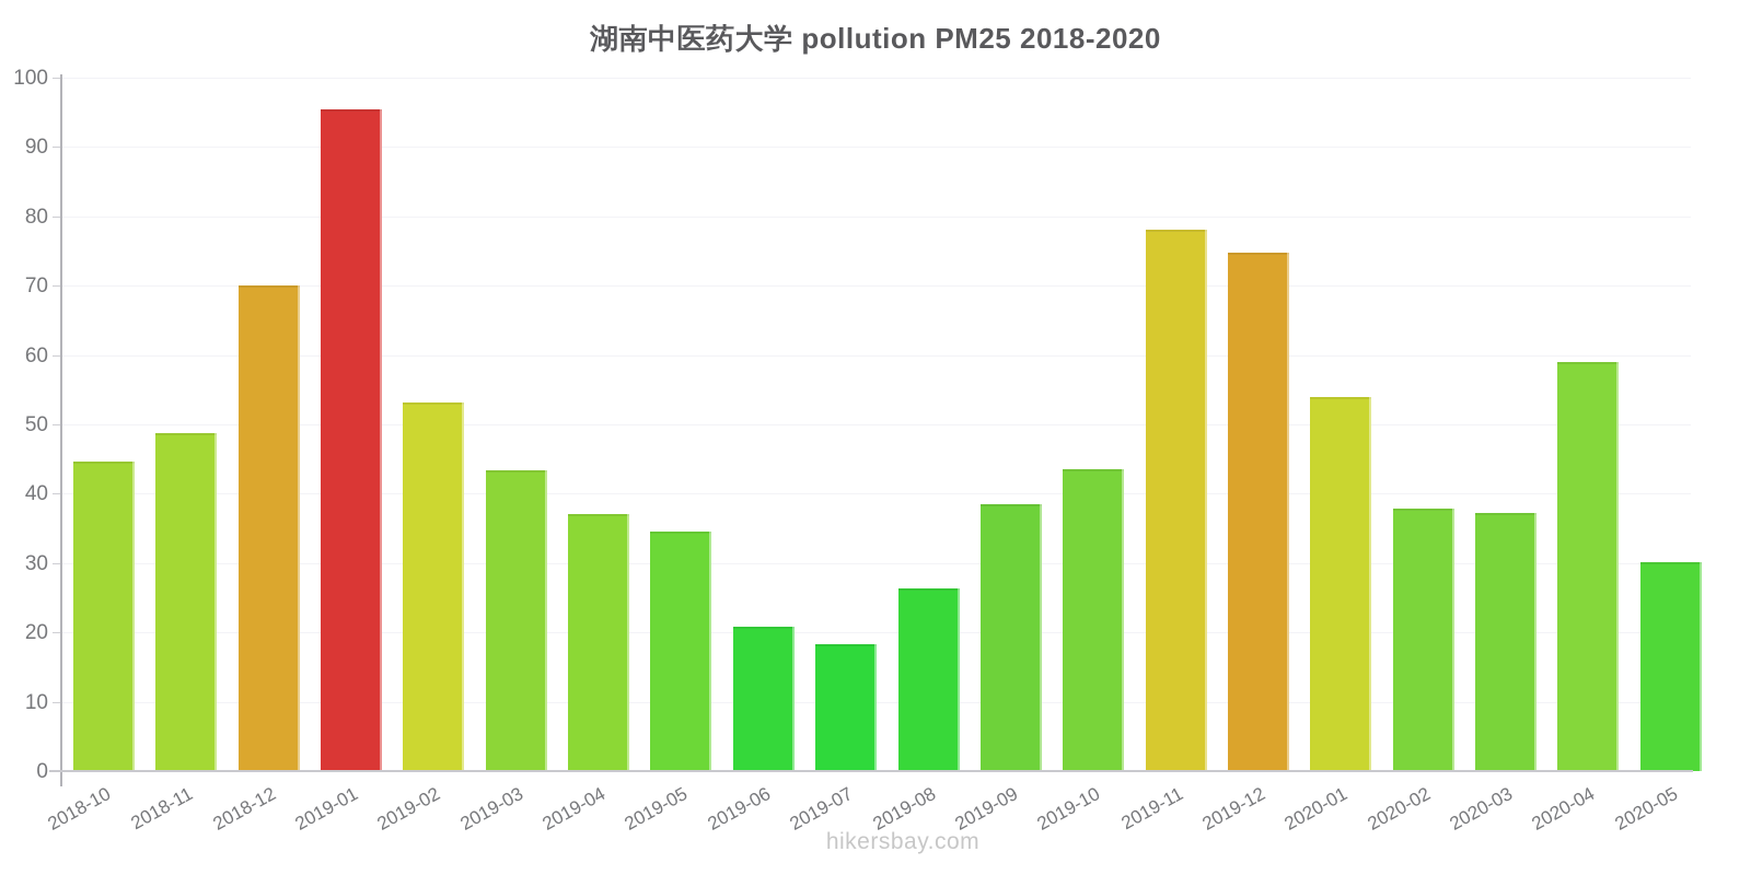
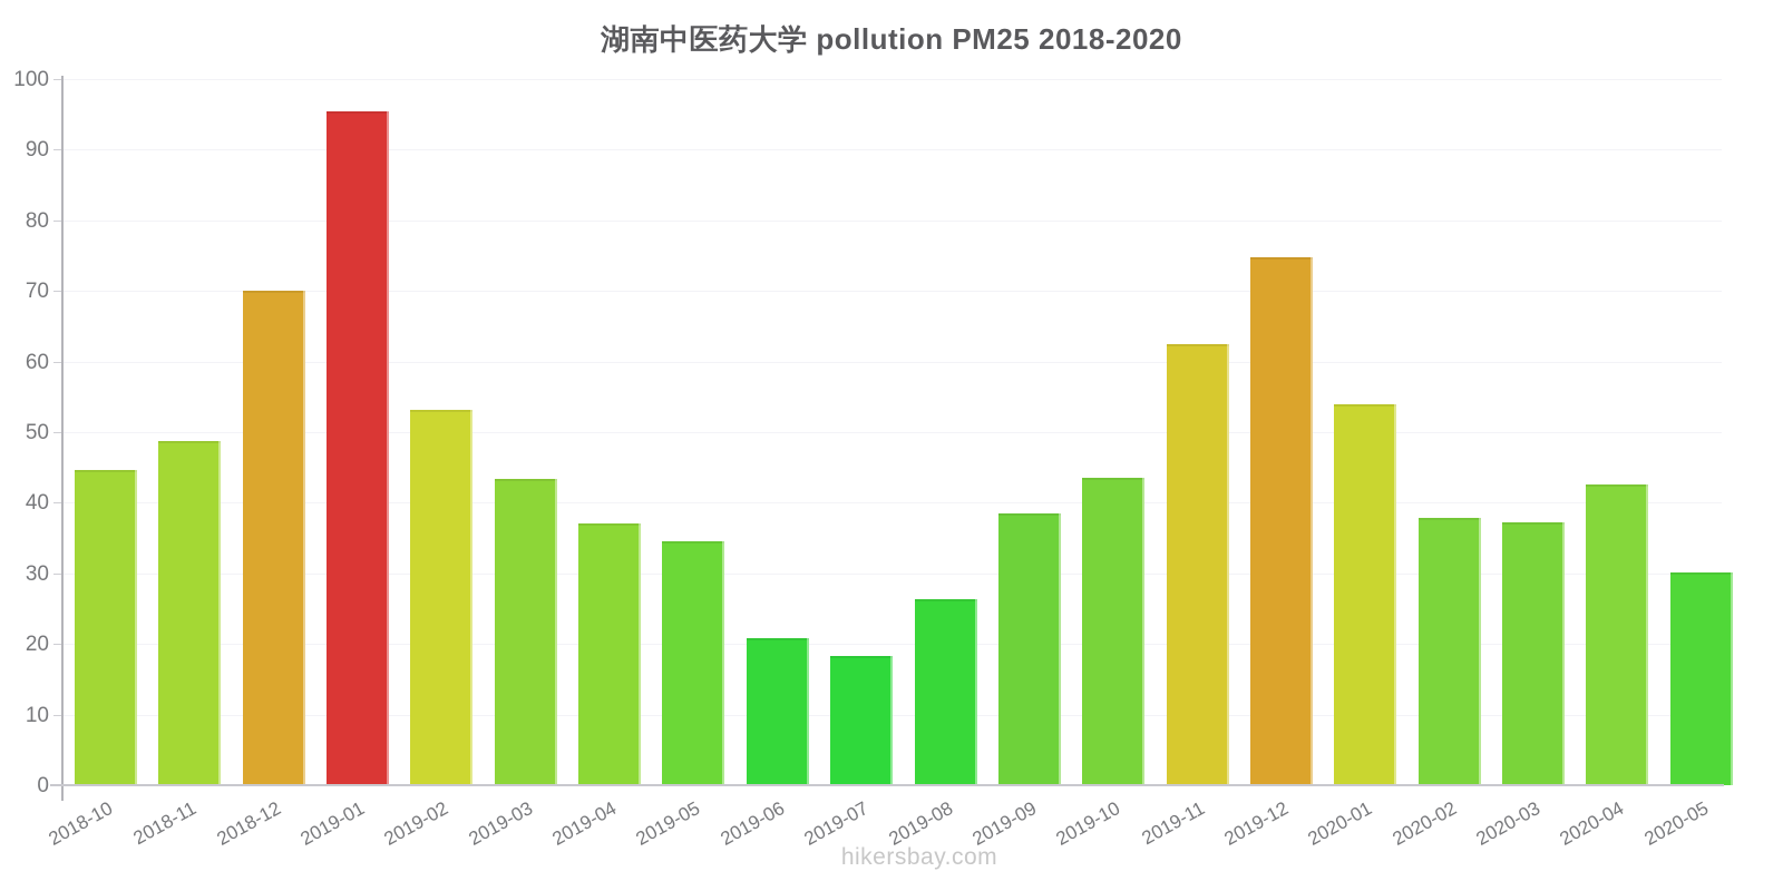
2019-11: 78 -> 62
2020-04: 59 -> 43
